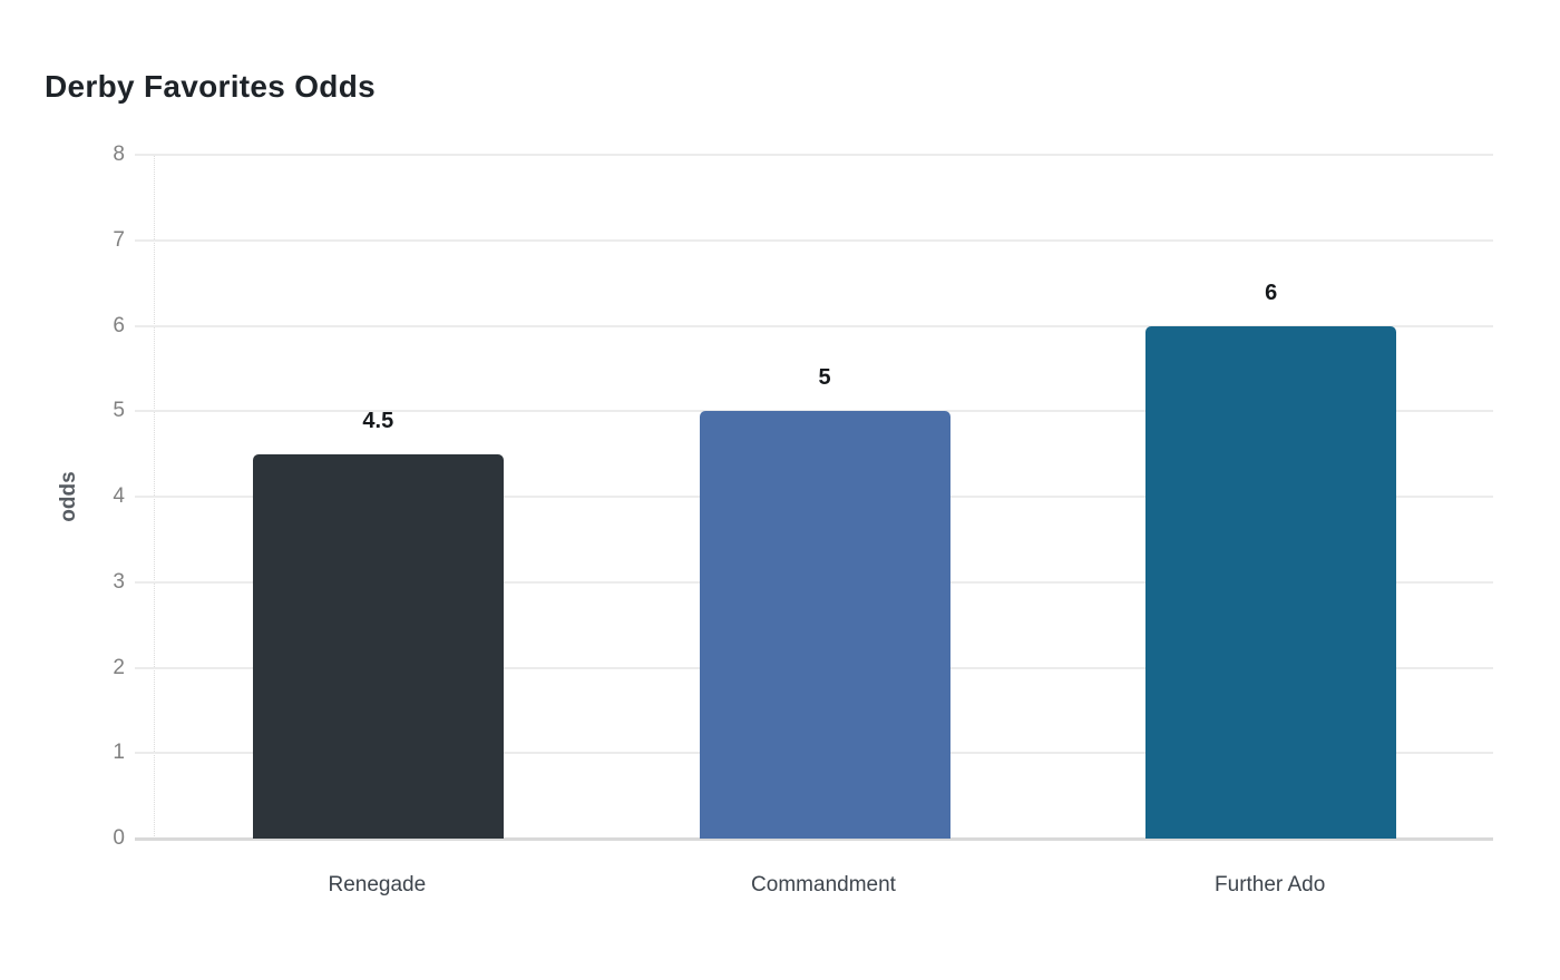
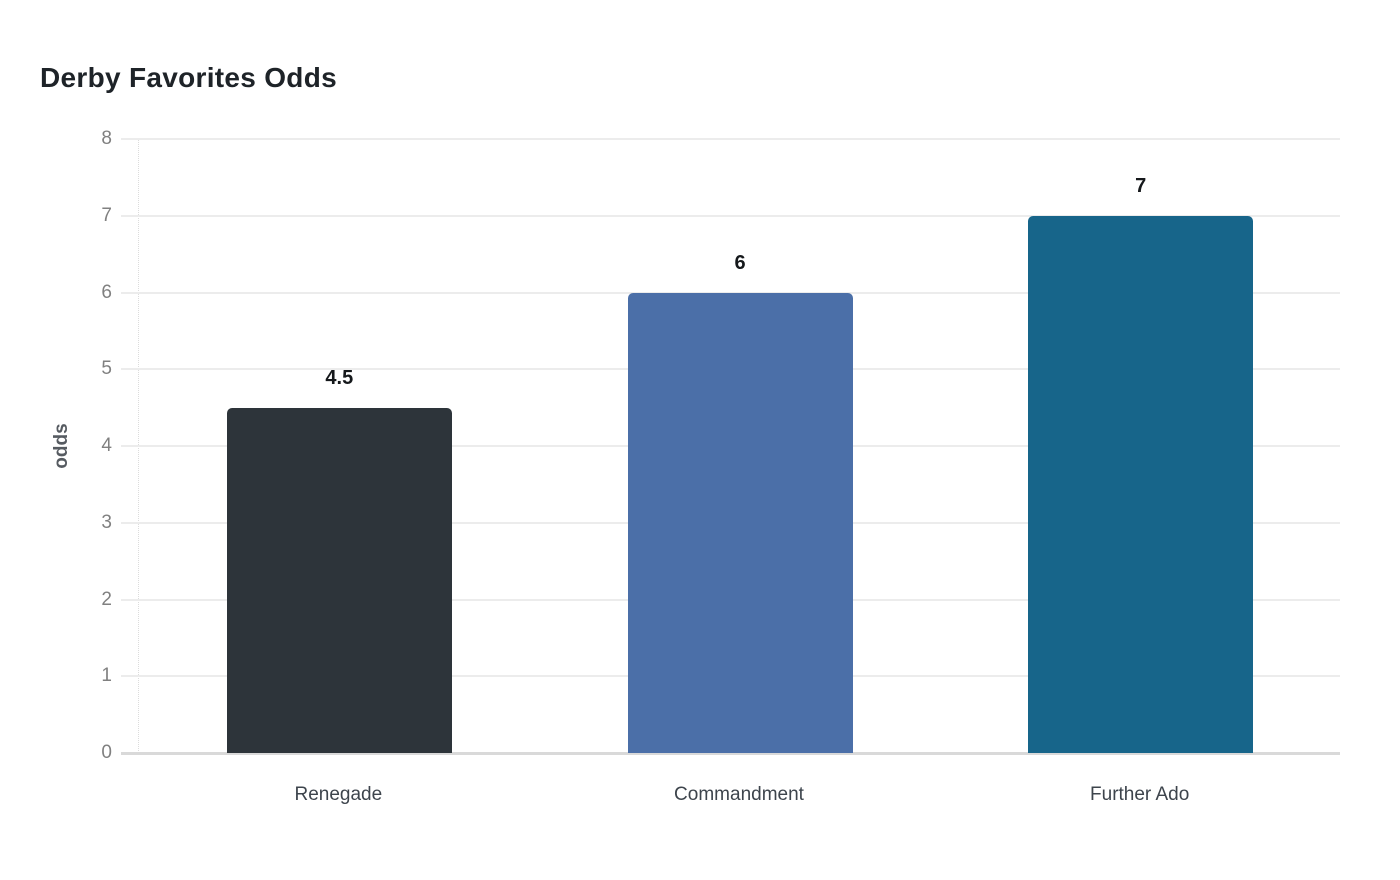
Commandment: 5 -> 6
Further Ado: 6 -> 7
